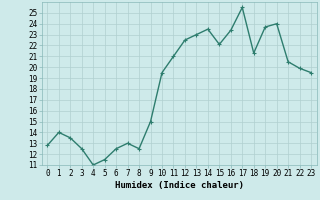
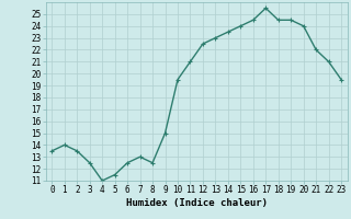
0: 12.8 -> 13.5
15: 22.1 -> 24.0
16: 23.4 -> 24.5
18: 21.3 -> 24.5
19: 23.7 -> 24.5
21: 20.5 -> 22.0
22: 19.9 -> 21.0
